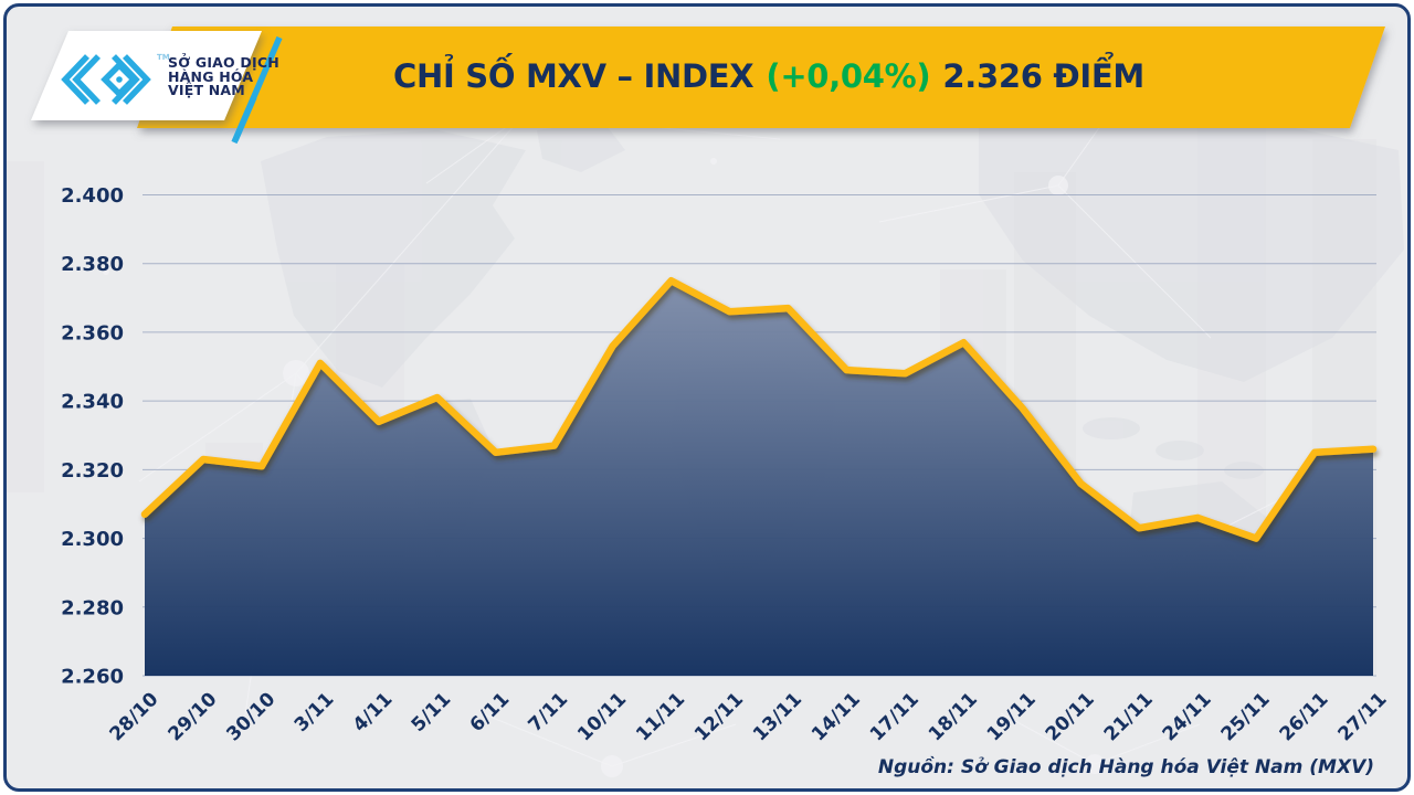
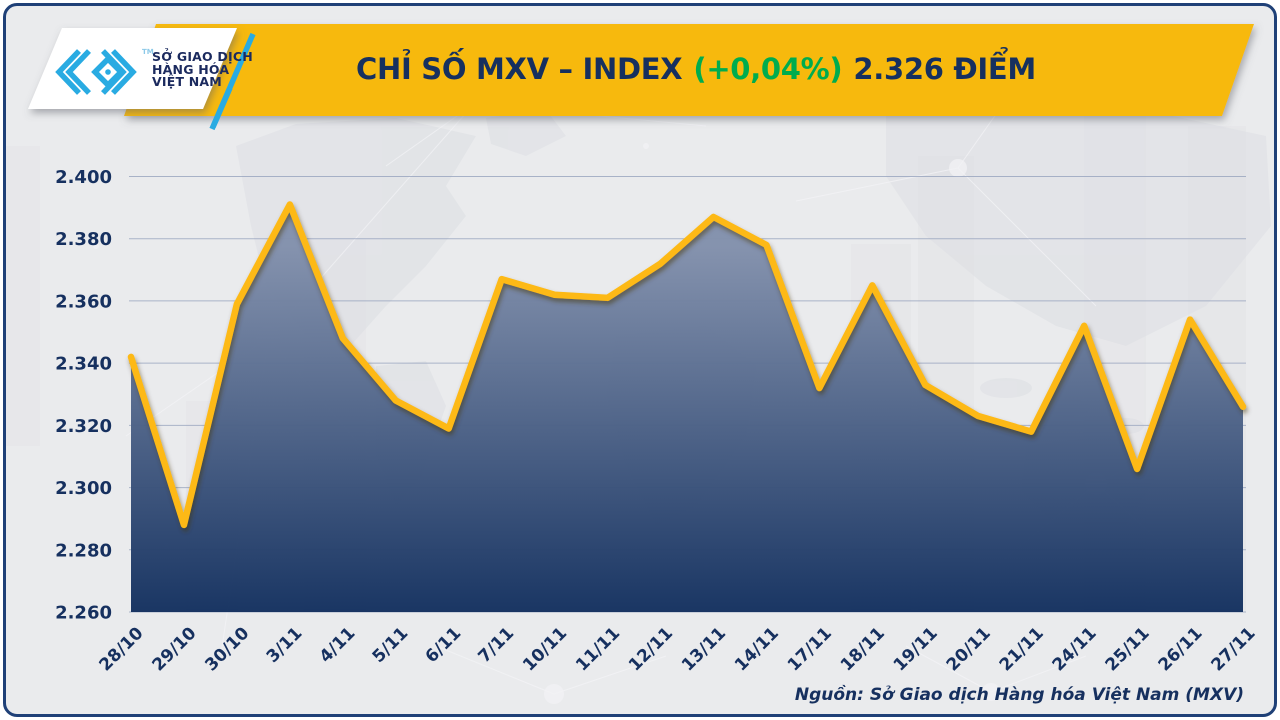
28/10: 2.307 -> 2.342
29/10: 2.323 -> 2.288
30/10: 2.321 -> 2.359
3/11: 2.351 -> 2.391
4/11: 2.334 -> 2.348
5/11: 2.341 -> 2.328
6/11: 2.325 -> 2.319
7/11: 2.327 -> 2.367
10/11: 2.356 -> 2.362
11/11: 2.375 -> 2.361
12/11: 2.366 -> 2.372
13/11: 2.367 -> 2.387
14/11: 2.349 -> 2.378
17/11: 2.348 -> 2.332
18/11: 2.357 -> 2.365
19/11: 2.338 -> 2.333
20/11: 2.316 -> 2.323
21/11: 2.303 -> 2.318
24/11: 2.306 -> 2.352
25/11: 2.300 -> 2.306
26/11: 2.325 -> 2.354
